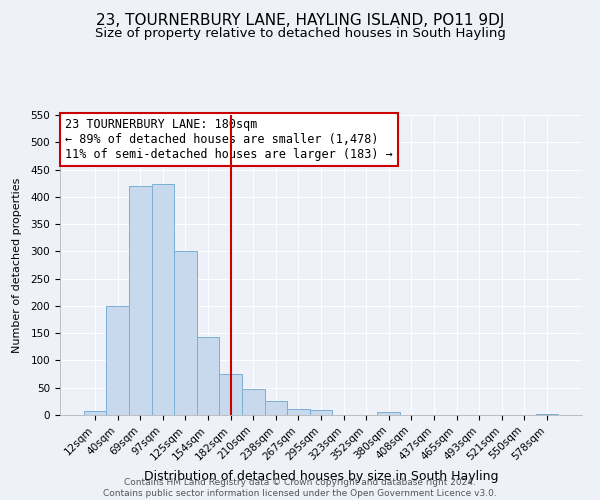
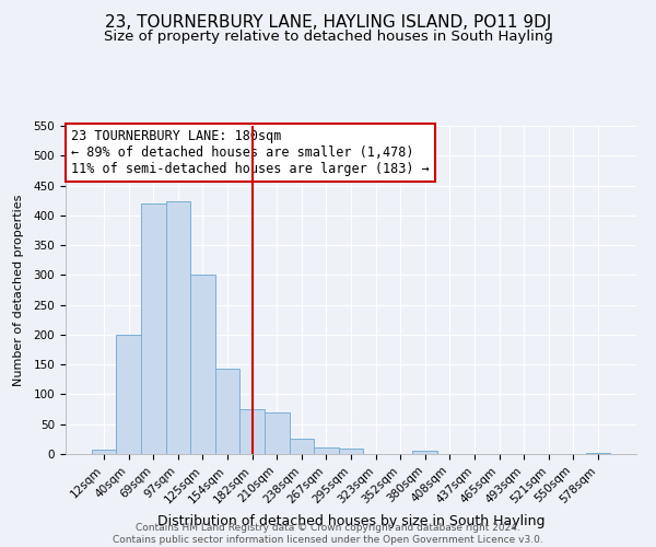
210sqm: 48 -> 70
